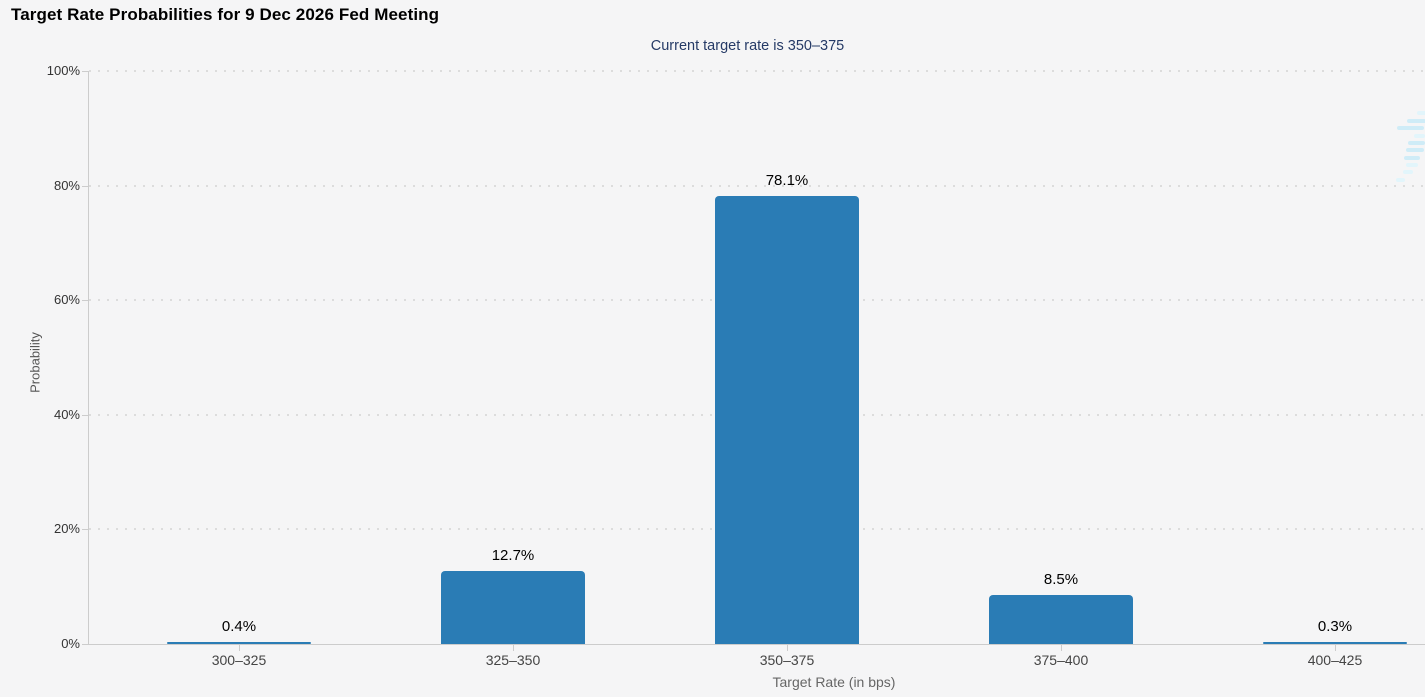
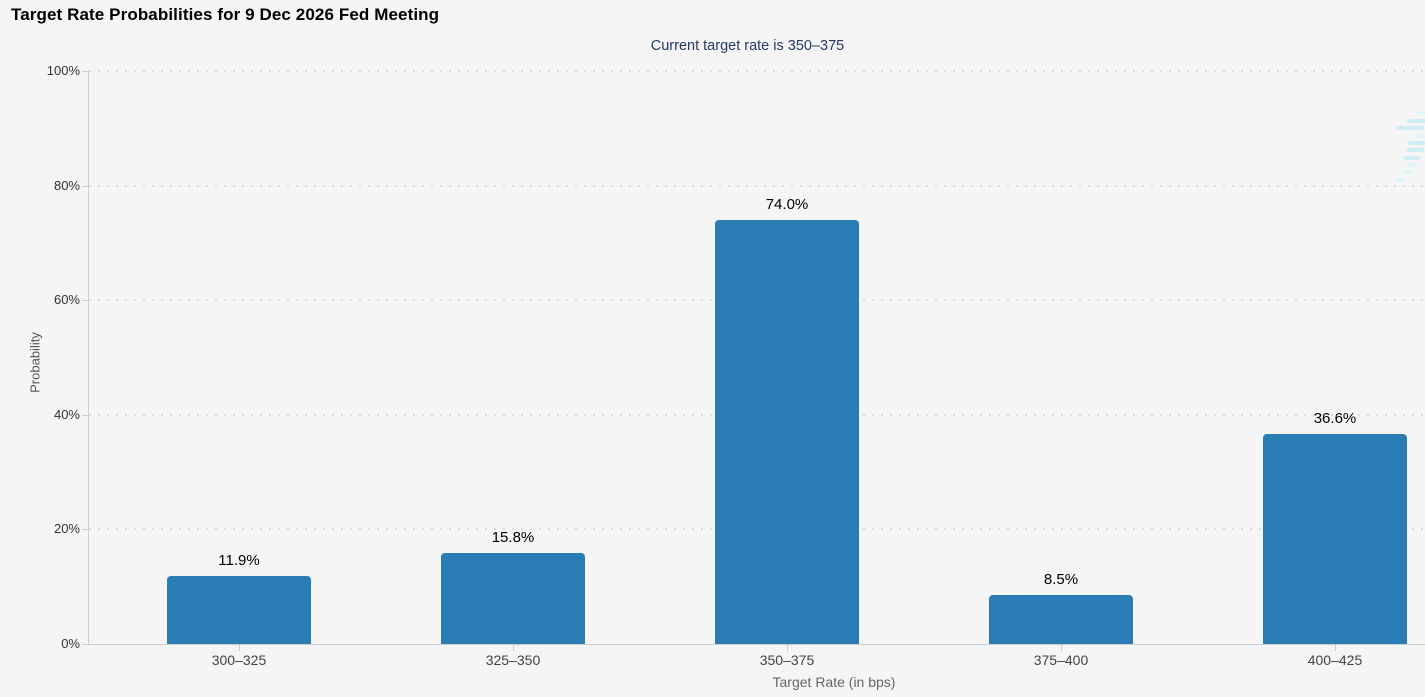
300–325: 0.4% -> 11.9%
325–350: 12.7% -> 15.8%
350–375: 78.1% -> 74.0%
400–425: 0.3% -> 36.6%
